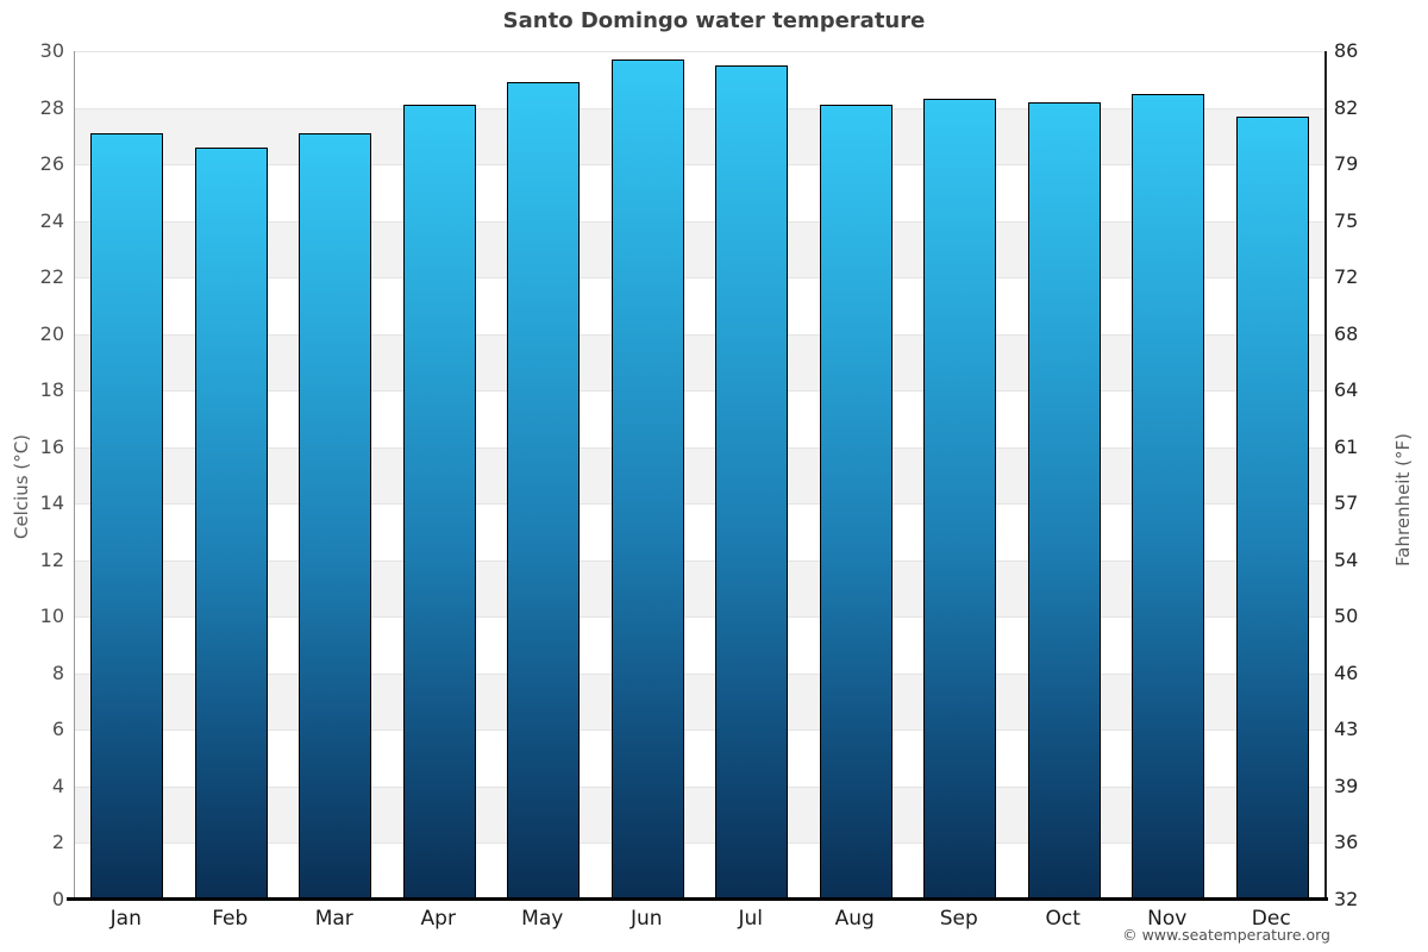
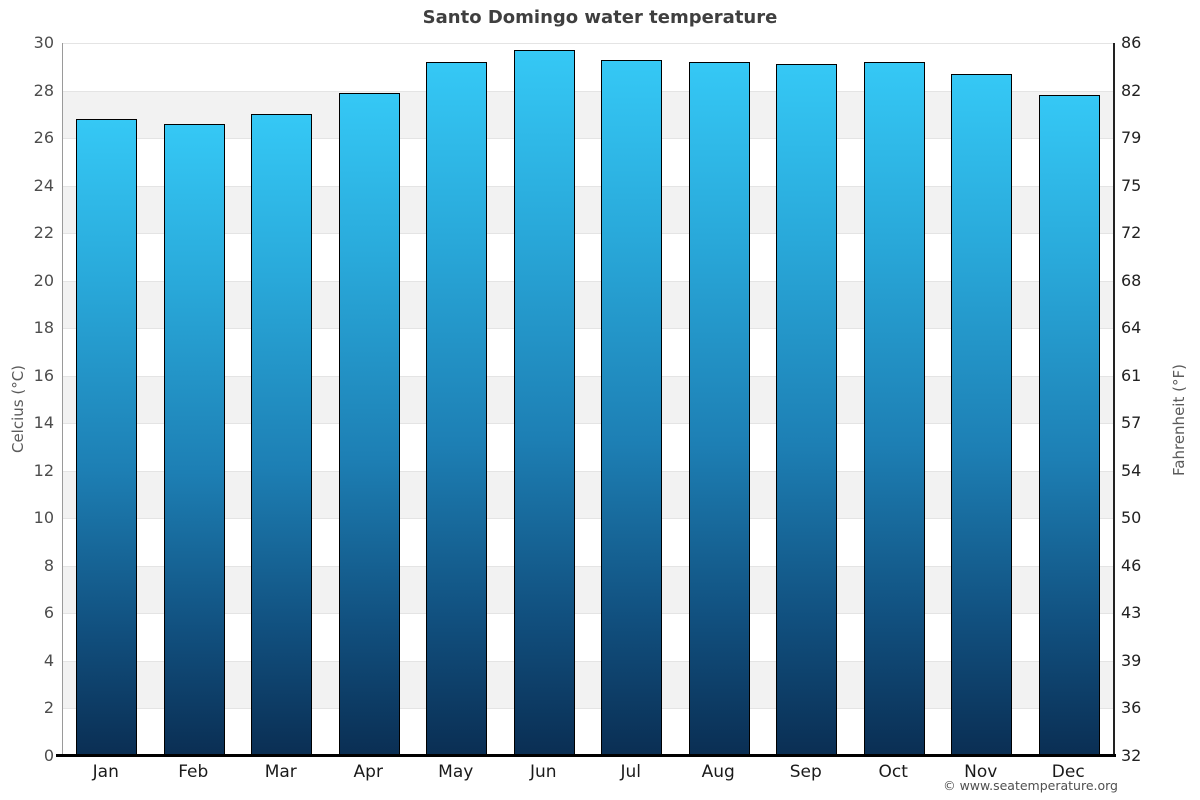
Jan: 27.1 -> 26.8
Mar: 27.1 -> 27.0
Apr: 28.1 -> 27.9
May: 28.9 -> 29.2
Jul: 29.5 -> 29.3
Aug: 28.1 -> 29.2
Sep: 28.3 -> 29.1
Oct: 28.2 -> 29.2
Nov: 28.5 -> 28.7
Dec: 27.7 -> 27.8
